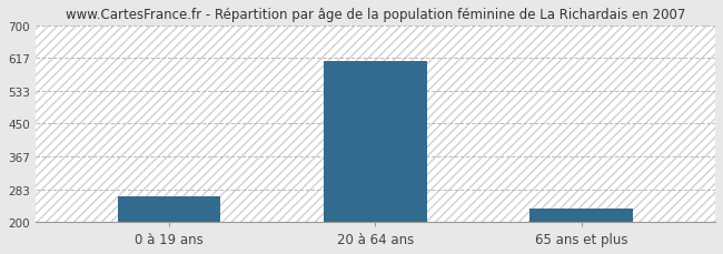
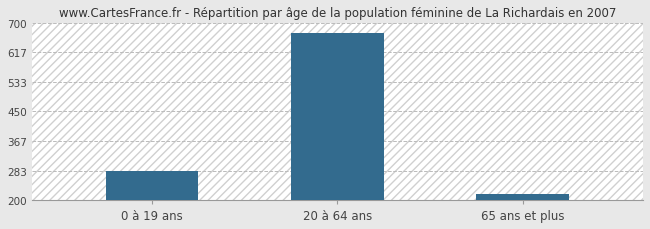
0 à 19 ans: 265 -> 283
20 à 64 ans: 610 -> 672
65 ans et plus: 235 -> 217
